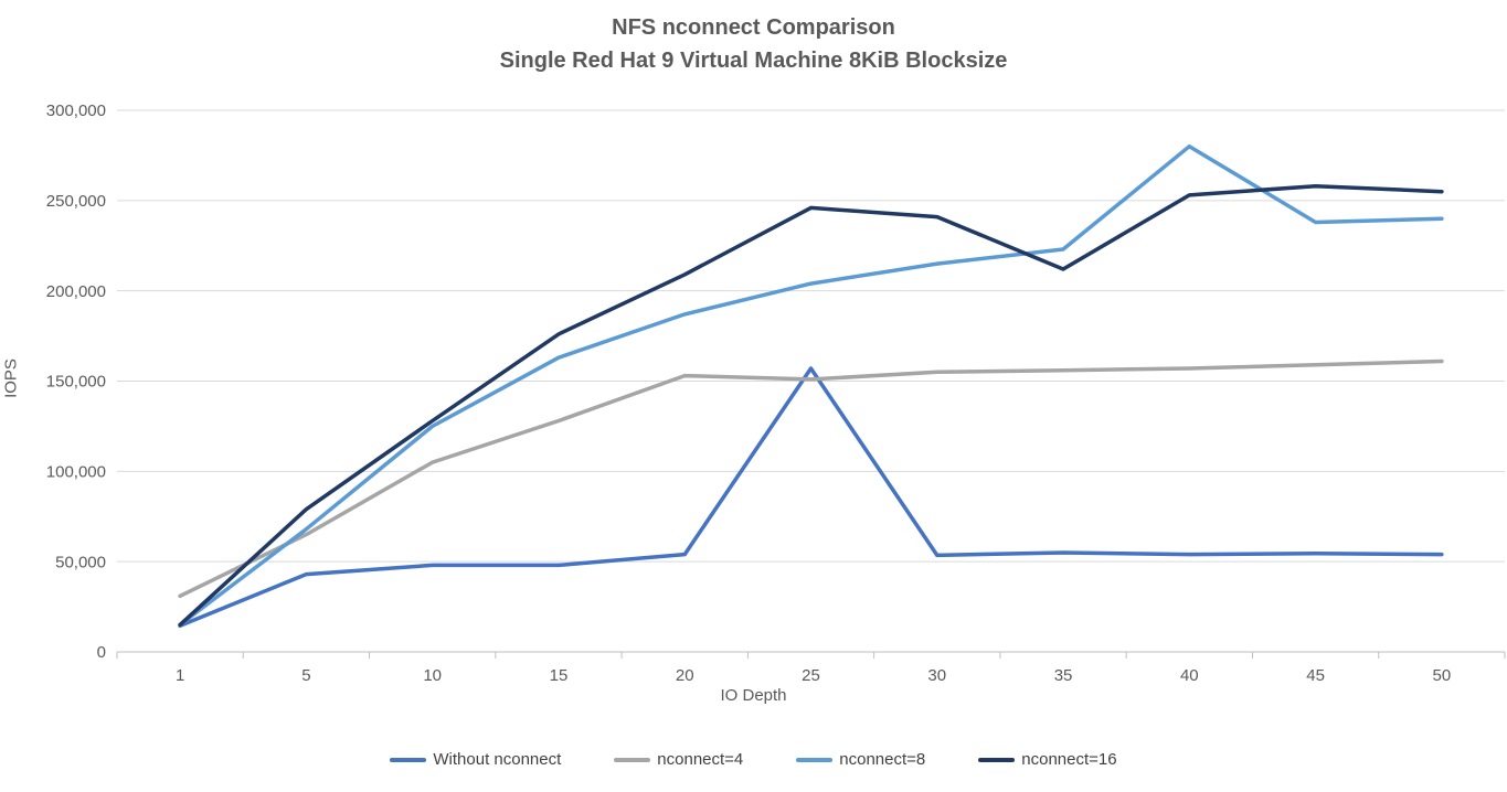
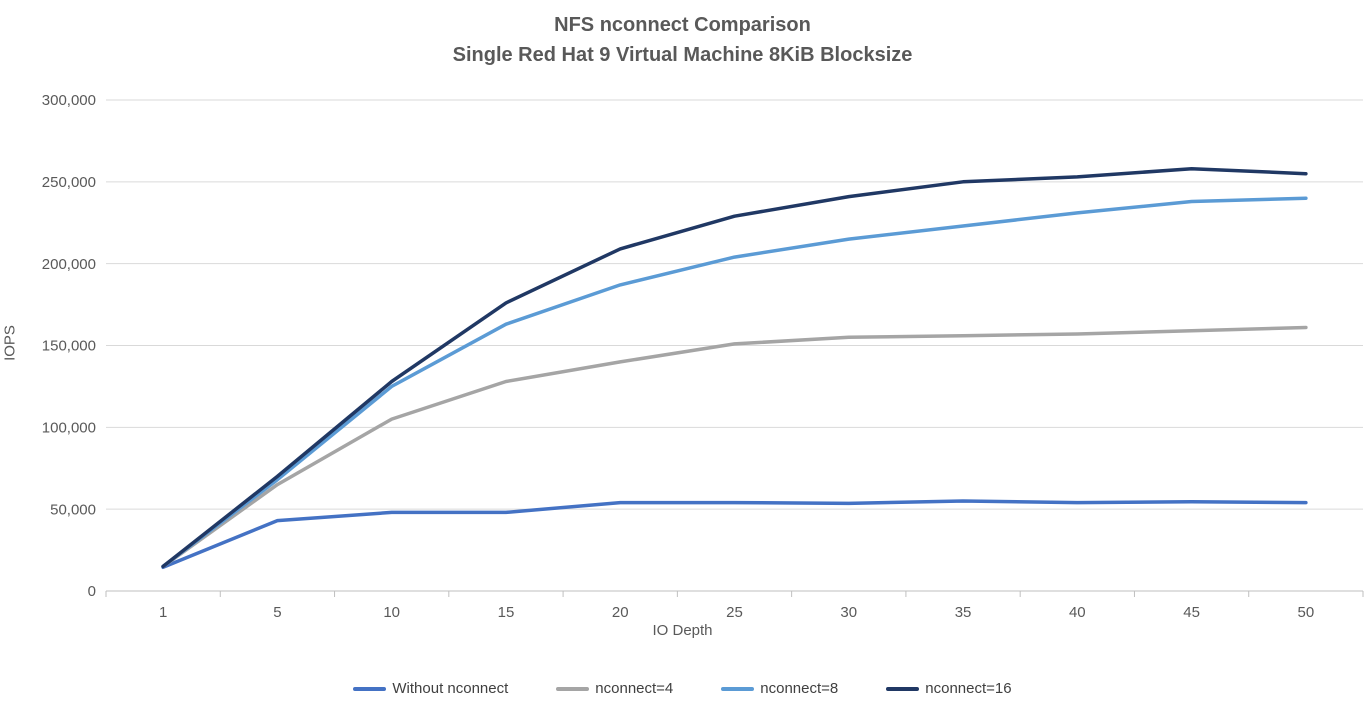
nconnect=4/1: 31000 -> 15000
nconnect=16/5: 79000 -> 70000
nconnect=4/20: 153000 -> 140000
Without nconnect/25: 157000 -> 54000
nconnect=16/25: 246000 -> 229000
nconnect=16/35: 212000 -> 250000
nconnect=8/40: 280000 -> 231000
